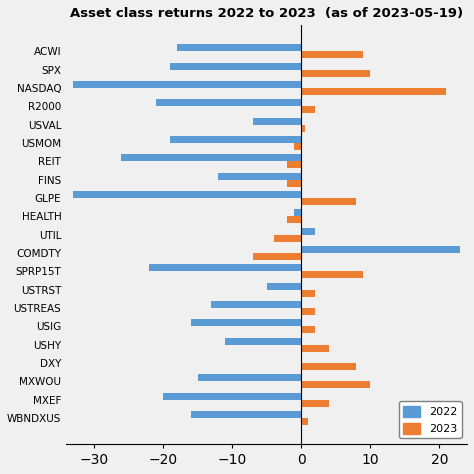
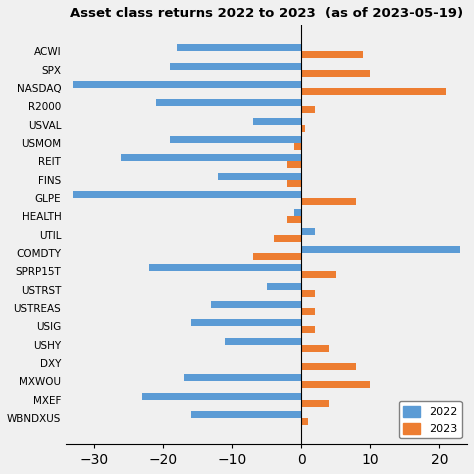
2023/SPRP15T: 9.0 -> 5.0
2022/MXWOU: -15 -> -17
2022/MXEF: -20 -> -23
